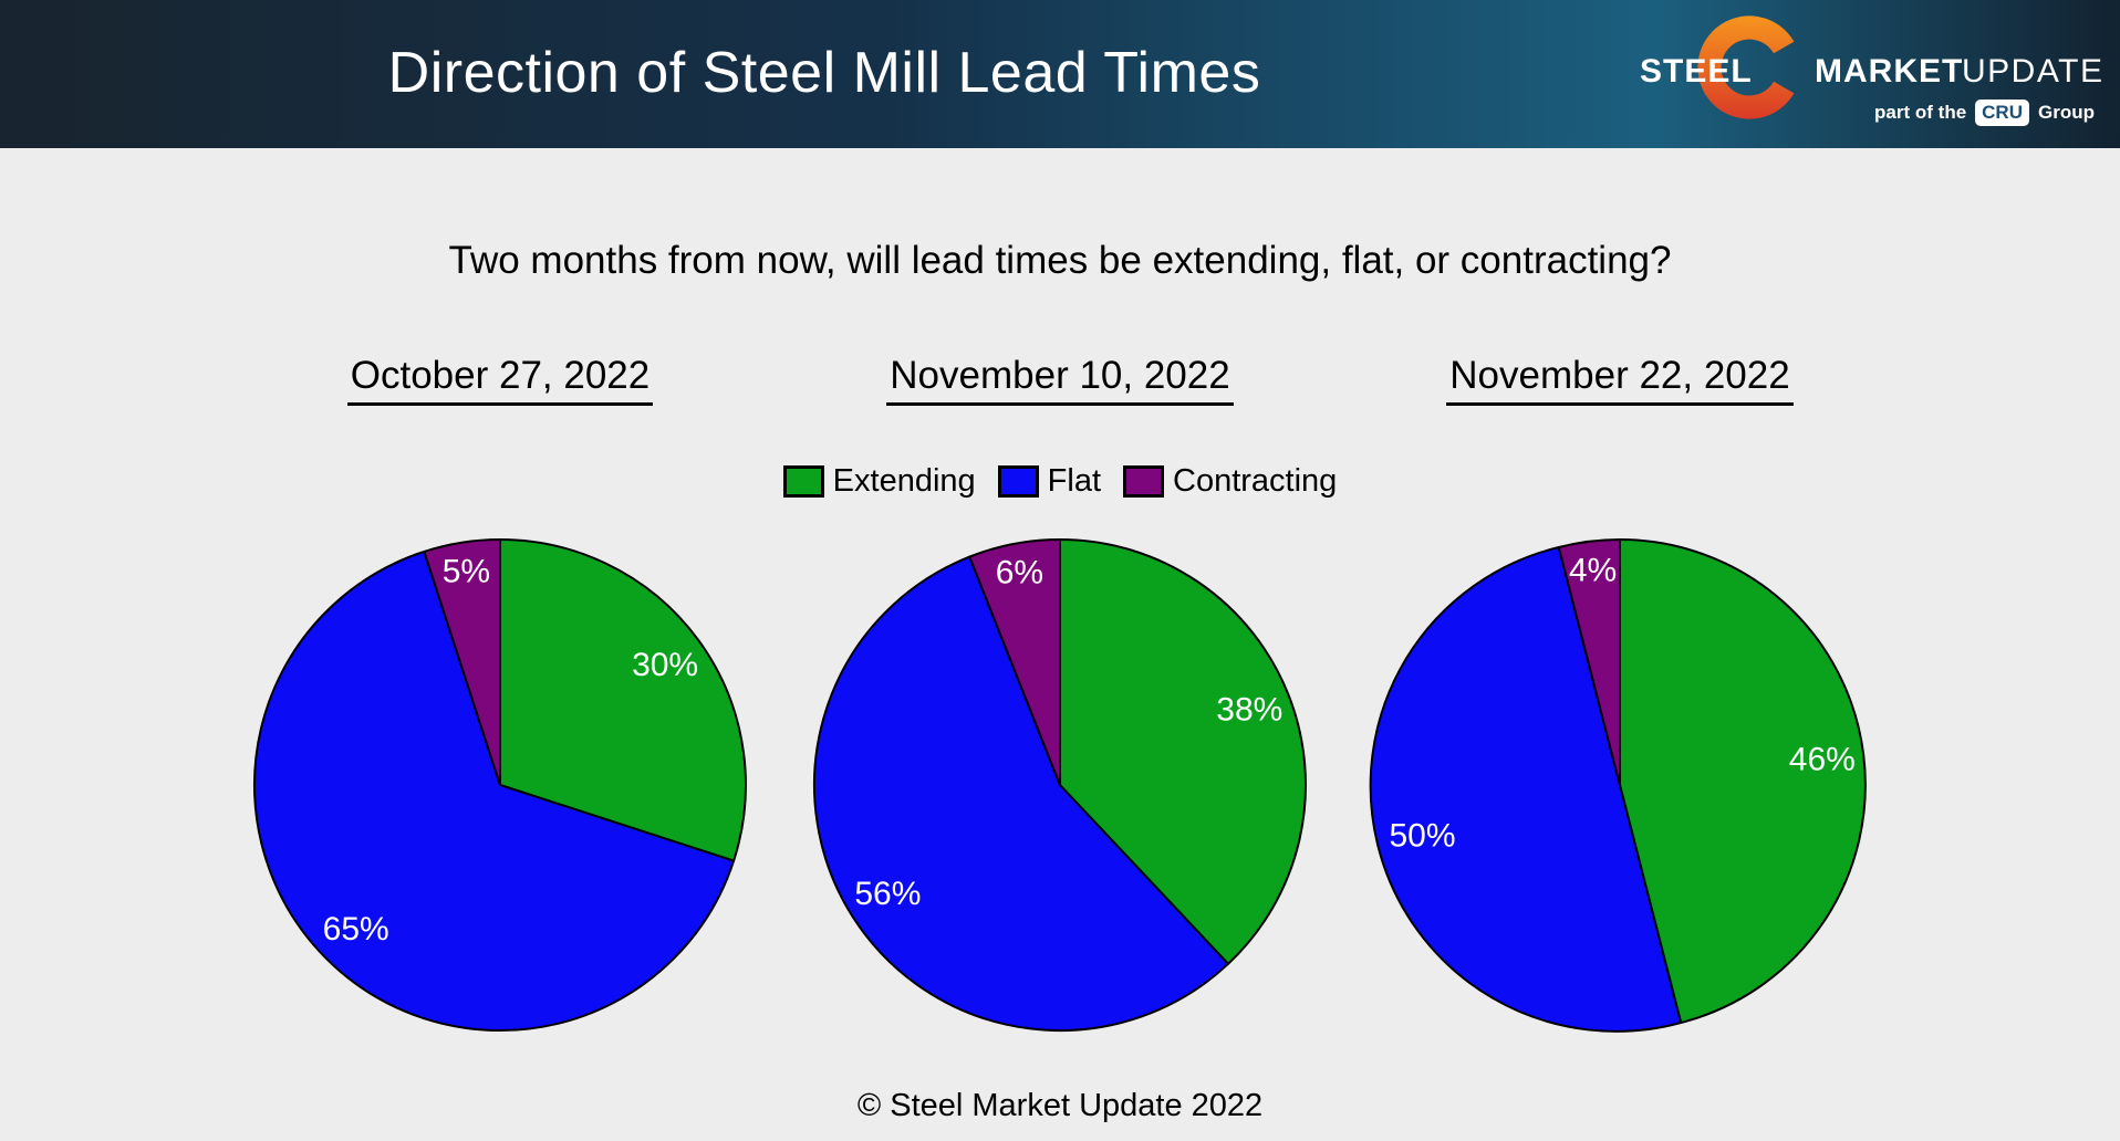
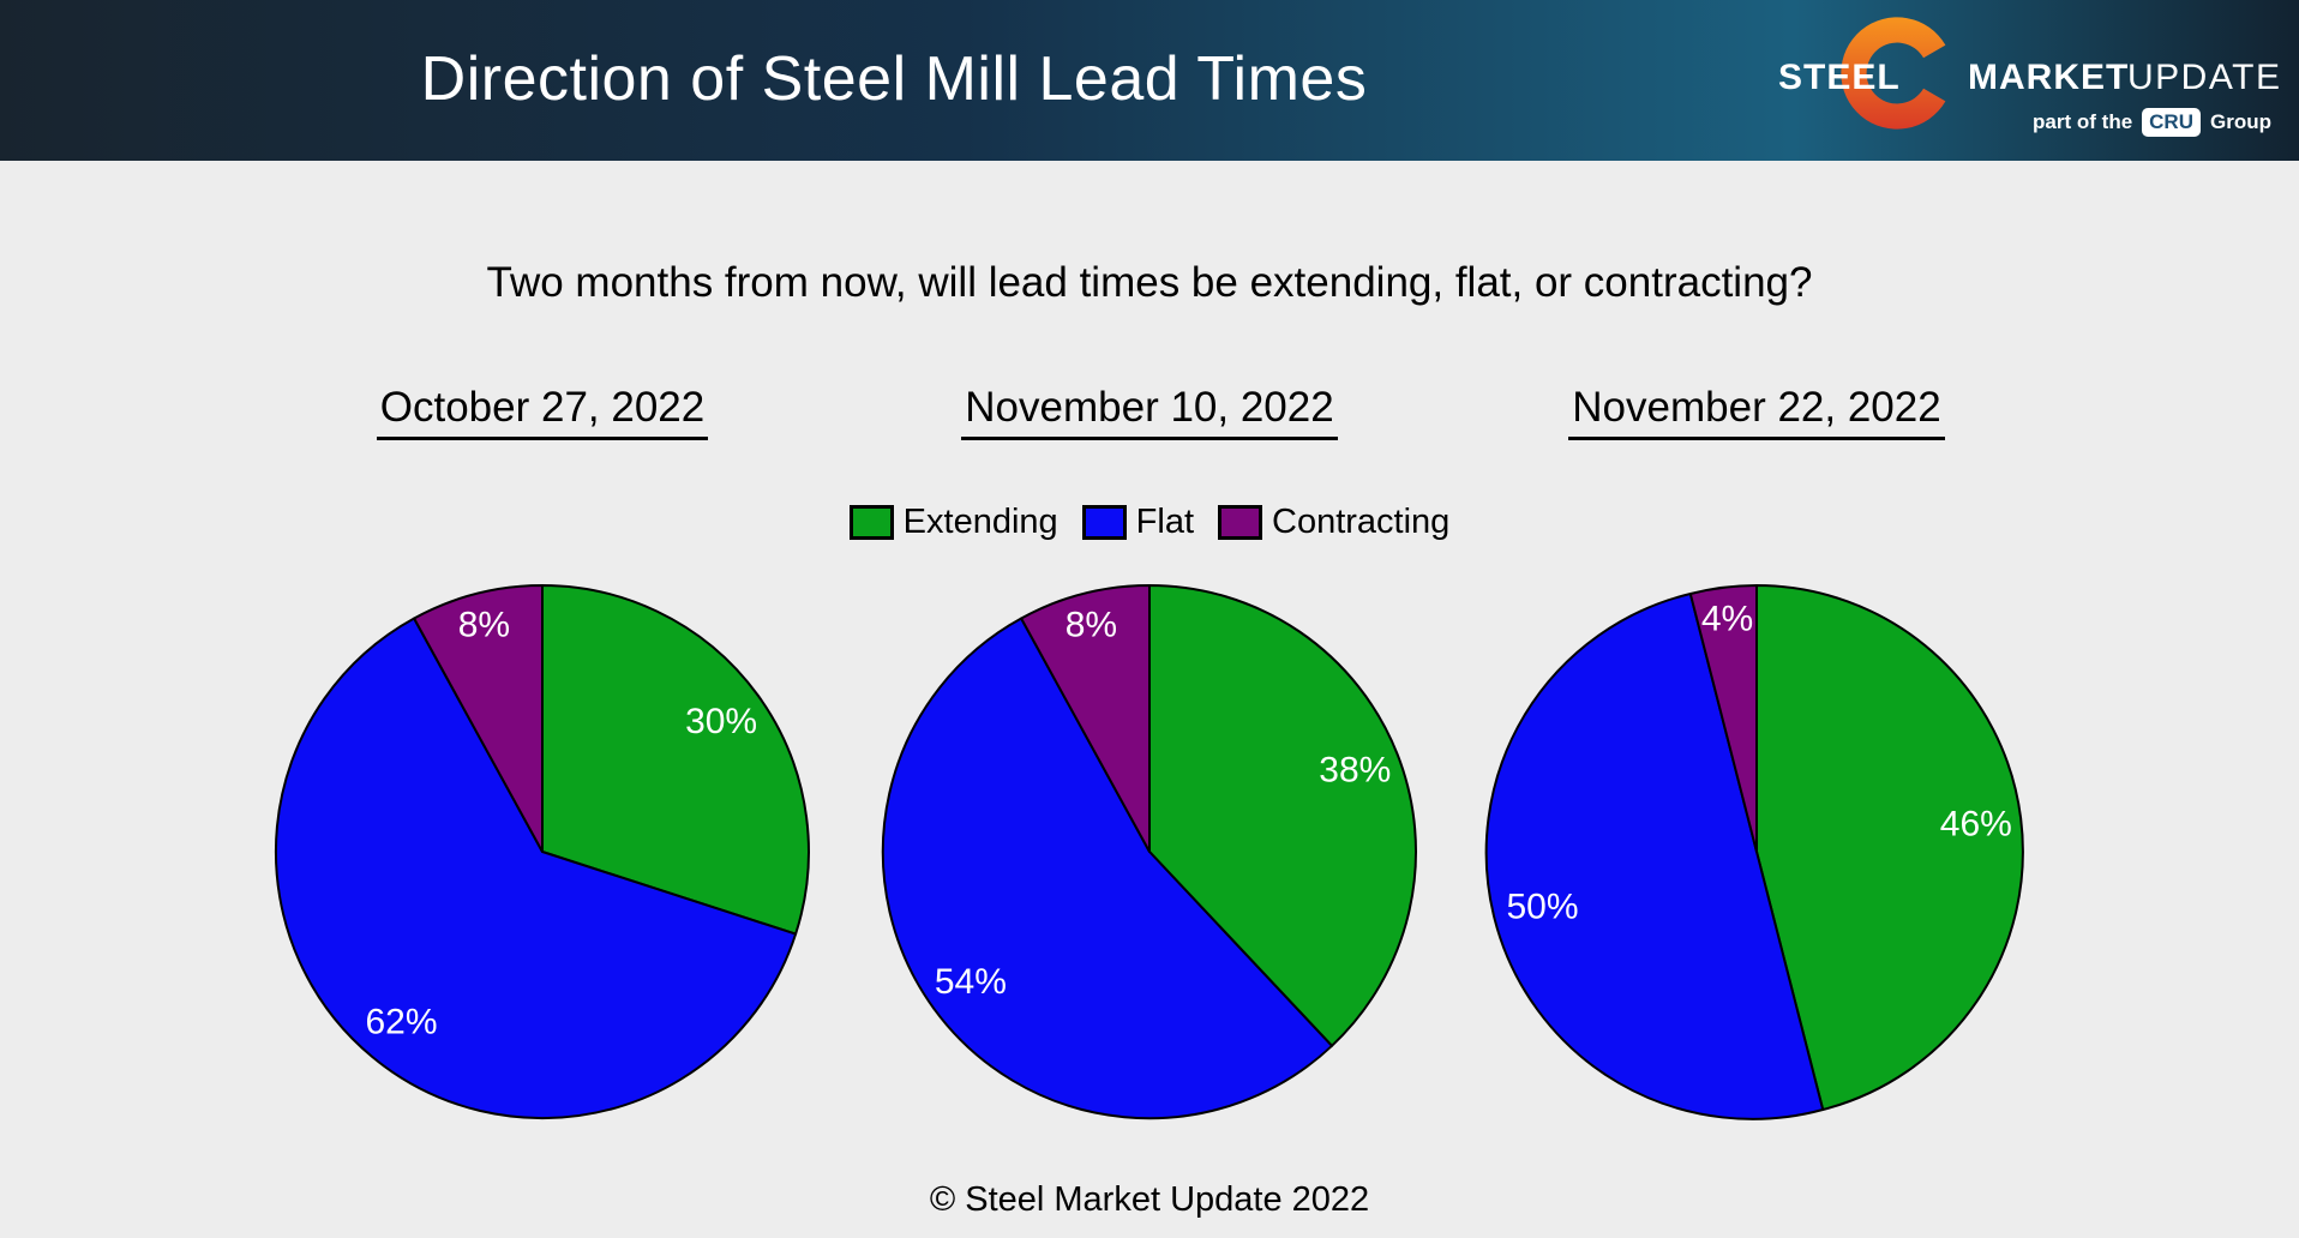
October 27, 2022/Flat: 65% -> 62%
October 27, 2022/Contracting: 5% -> 8%
November 10, 2022/Flat: 56% -> 54%
November 10, 2022/Contracting: 6% -> 8%
